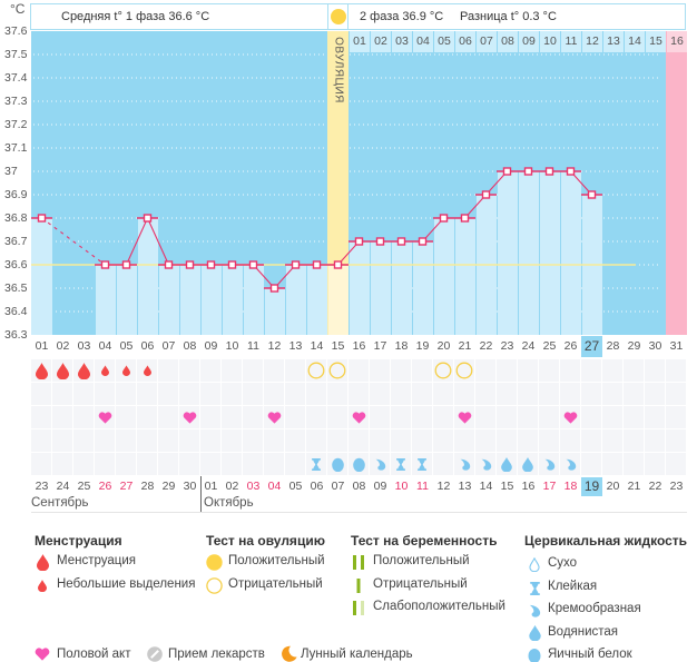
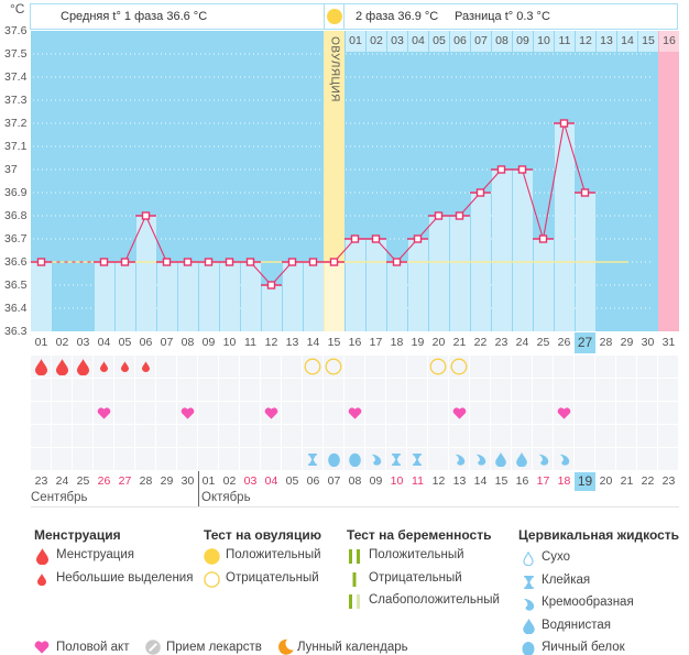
01: 36.8 -> 36.6
18: 36.7 -> 36.6
25: 37.0 -> 36.7
26: 37.0 -> 37.2
